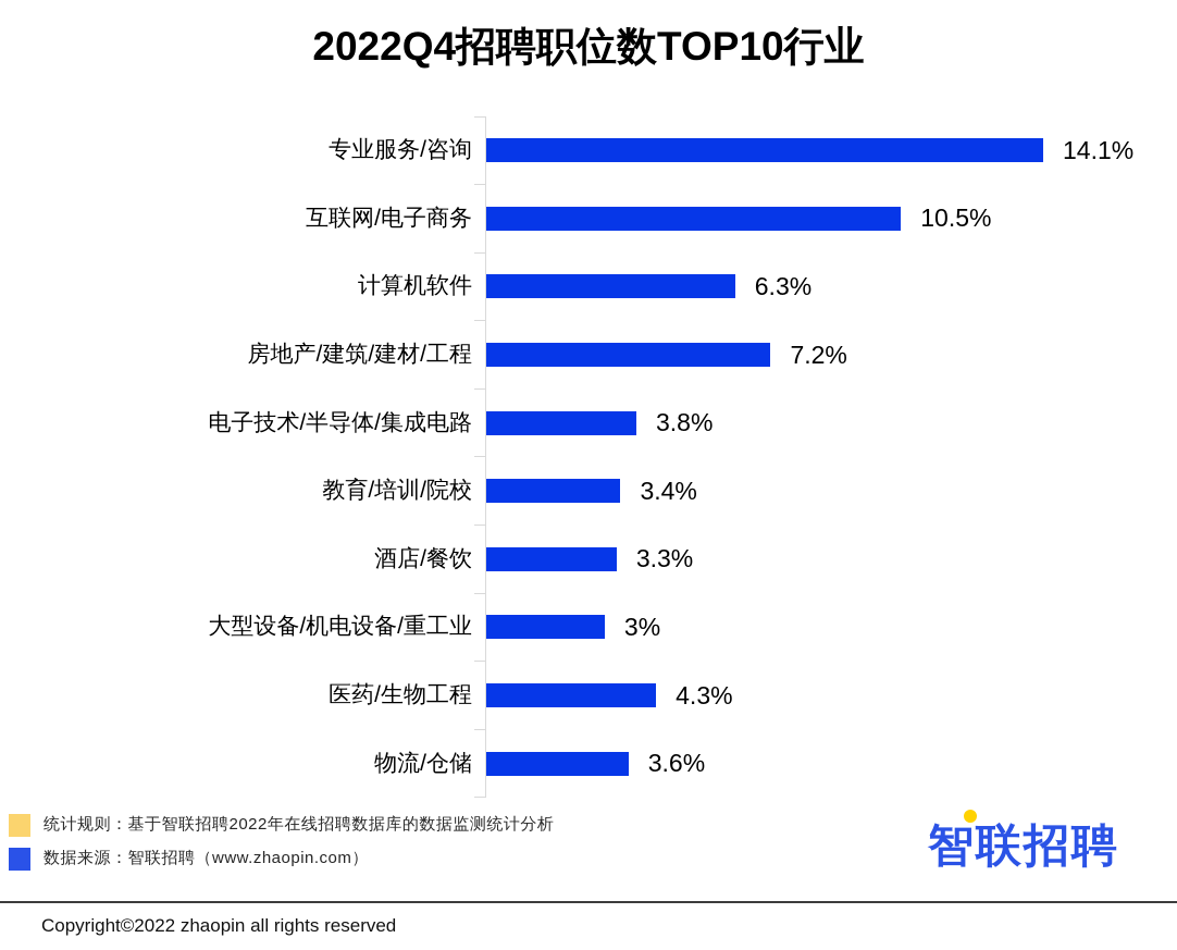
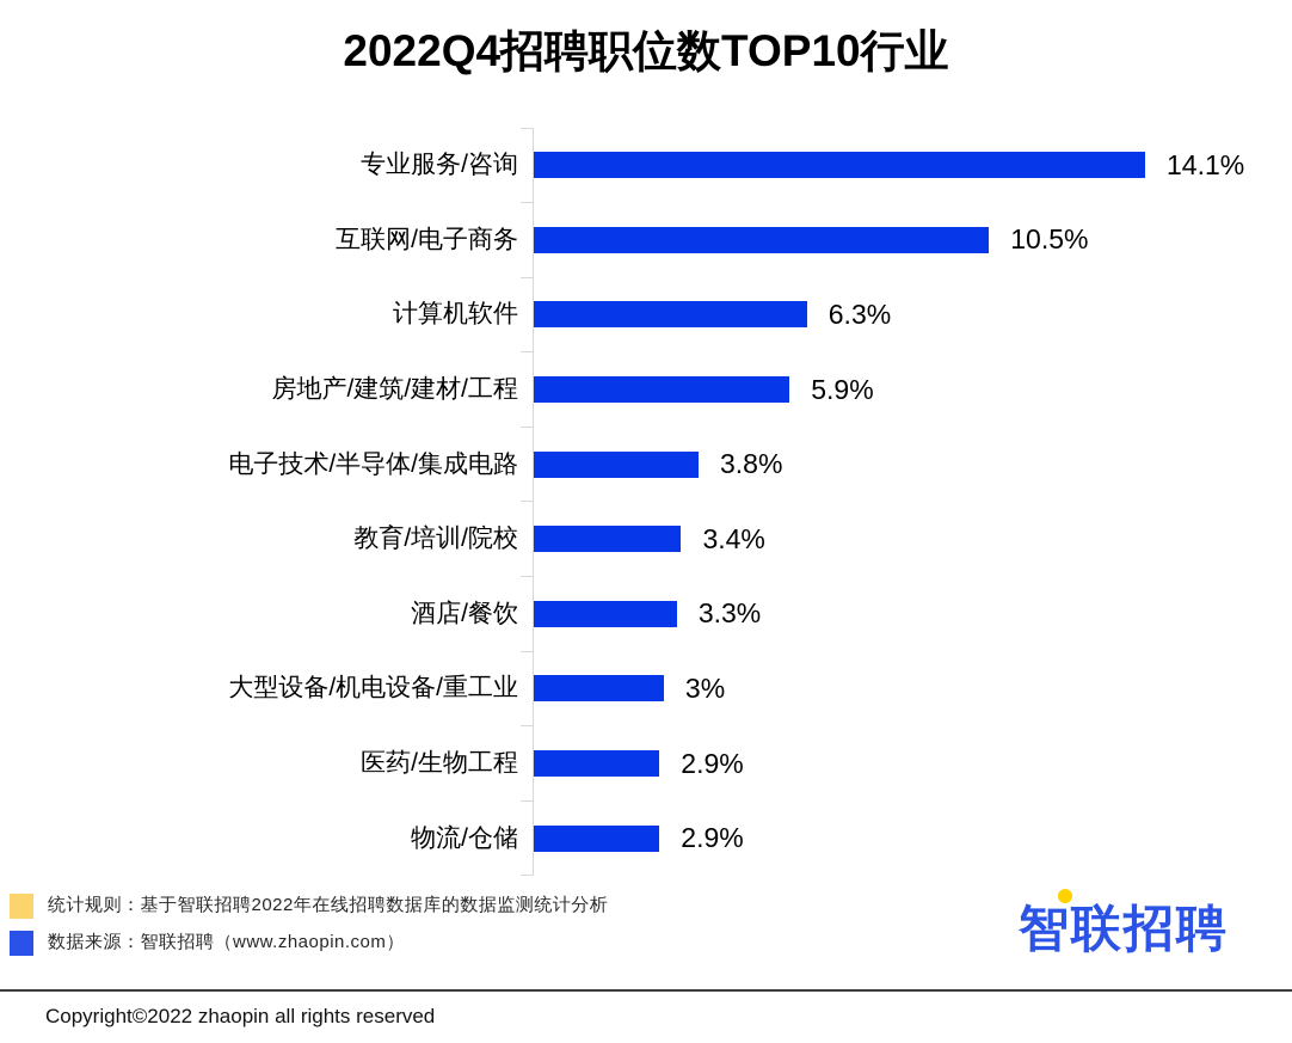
房地产/建筑/建材/工程: 7.2% -> 5.9%
医药/生物工程: 4.3% -> 2.9%
物流/仓储: 3.6% -> 2.9%
